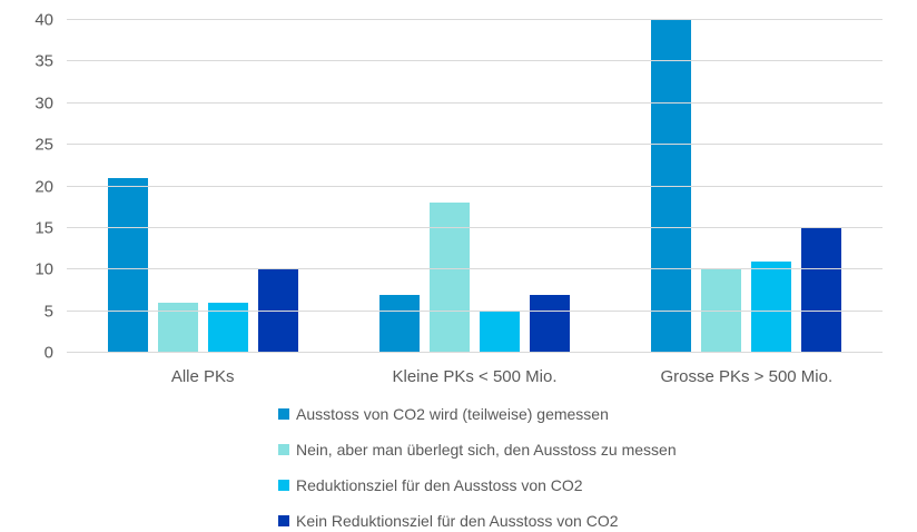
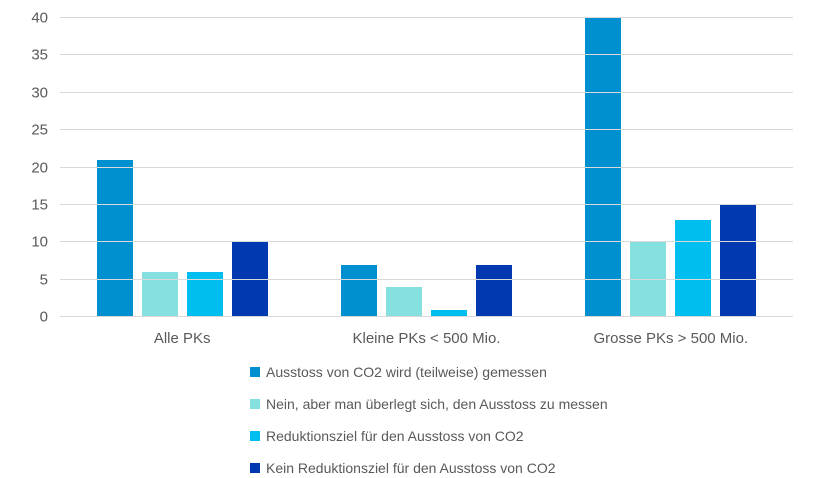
Nein, aber man überlegt sich, den Ausstoss zu messen/Kleine PKs < 500 Mio.: 18 -> 4
Reduktionsziel für den Ausstoss von CO2/Kleine PKs < 500 Mio.: 5 -> 1
Reduktionsziel für den Ausstoss von CO2/Grosse PKs > 500 Mio.: 11 -> 13
